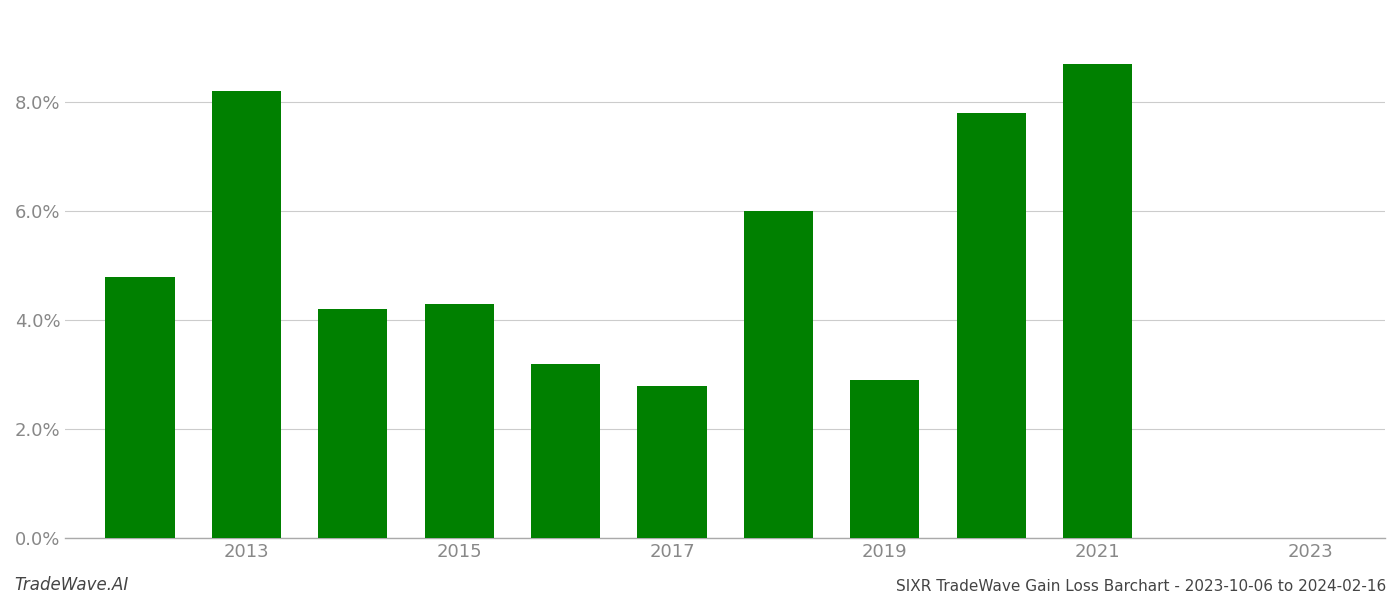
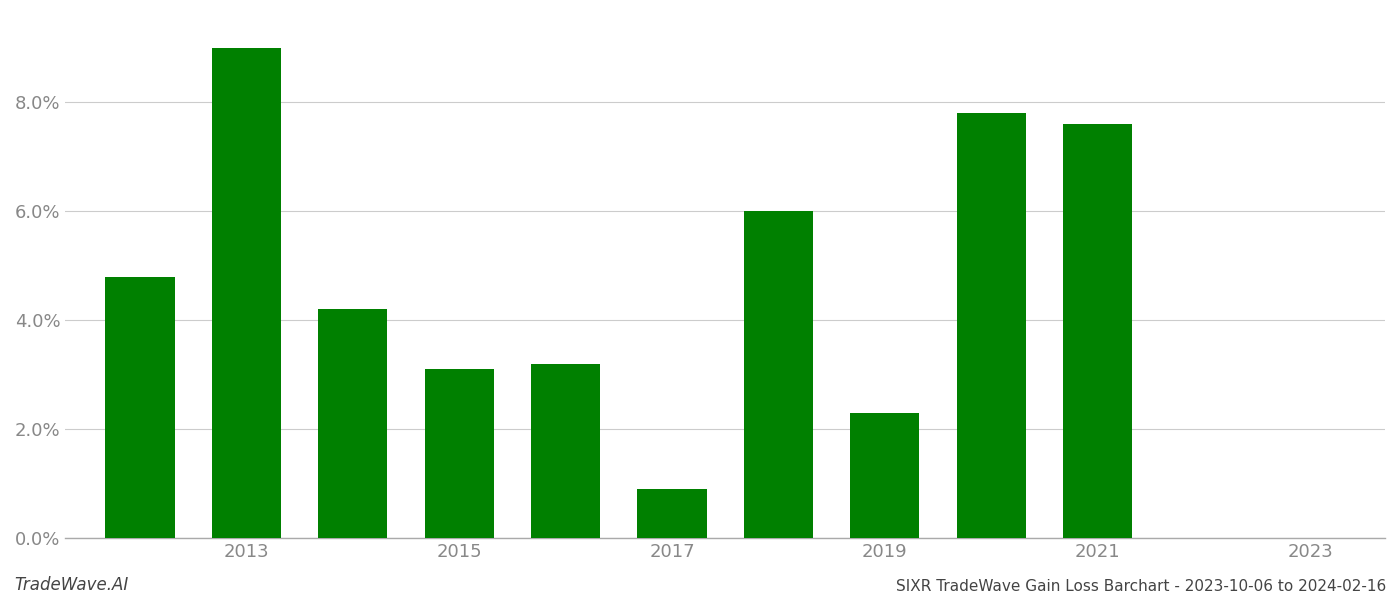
2013: 8.2% -> 9.0%
2015: 4.3% -> 3.1%
2017: 2.8% -> 0.9%
2019: 2.9% -> 2.3%
2021: 8.7% -> 7.6%
